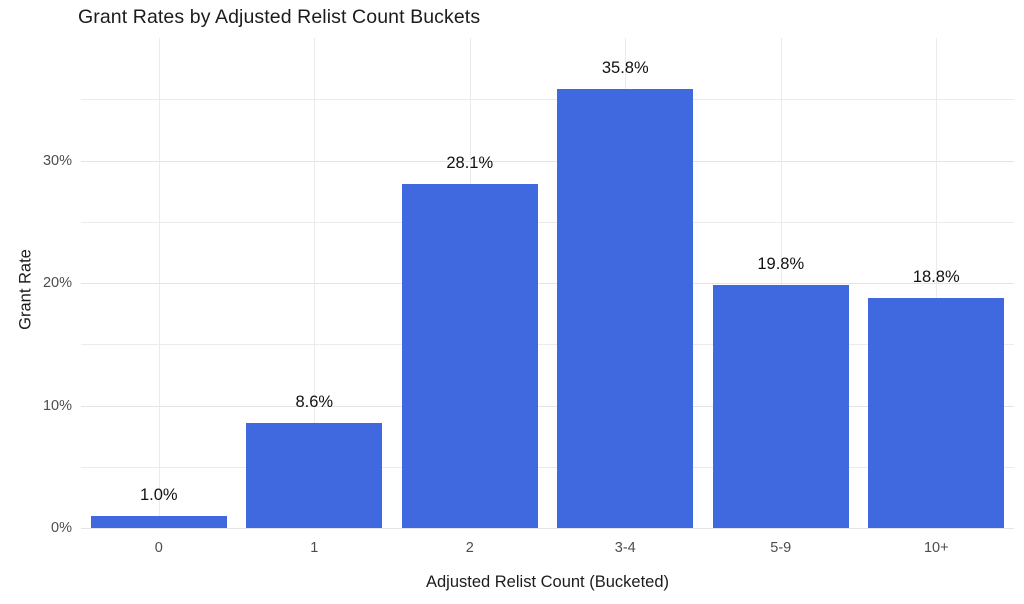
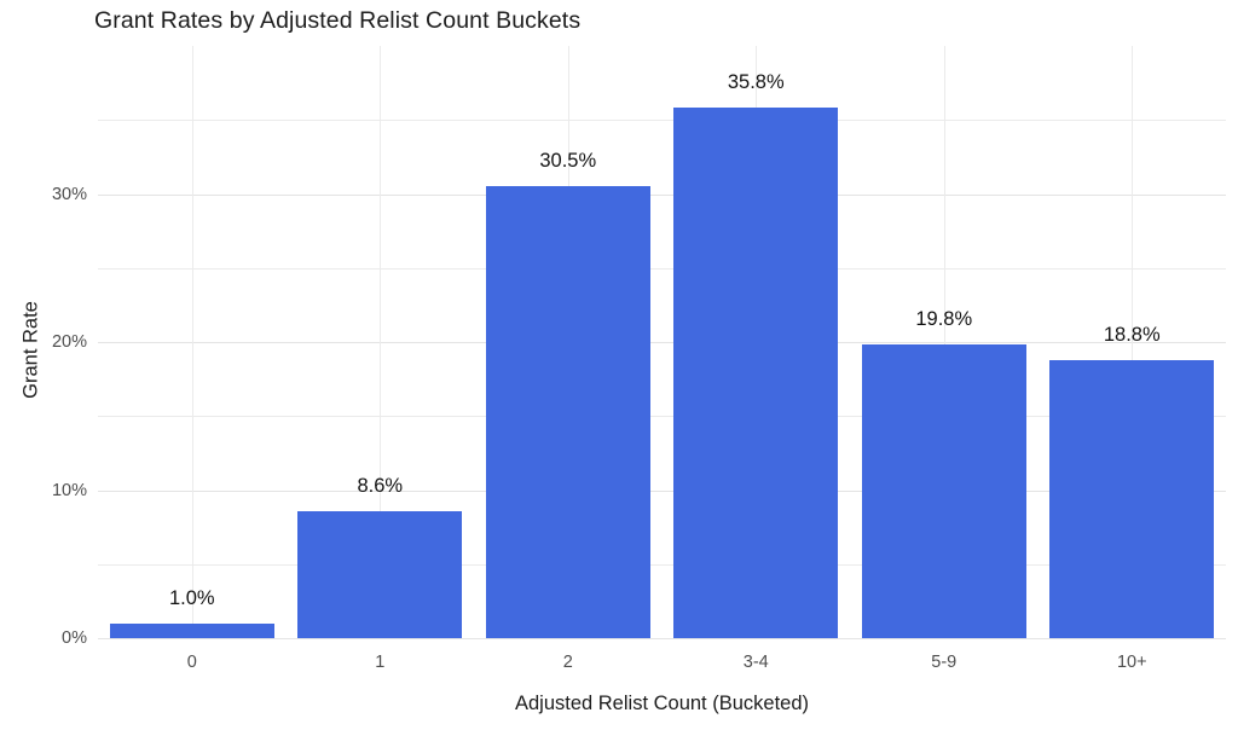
2: 28.1% -> 30.5%
